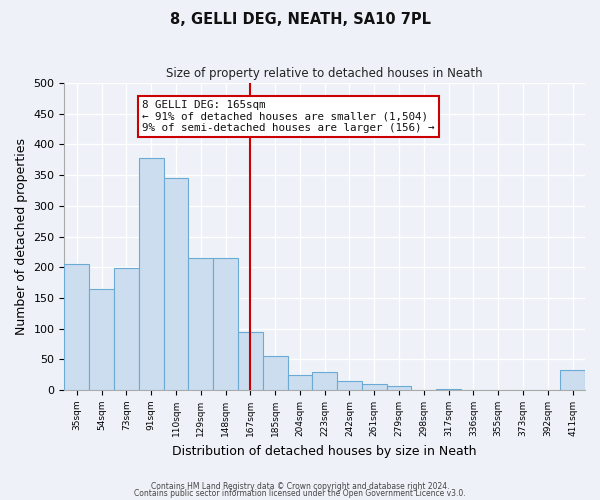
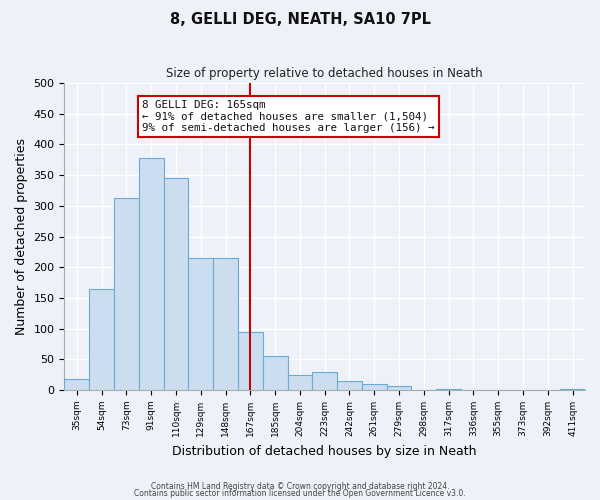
35sqm: 206 -> 18
73sqm: 198 -> 313
411sqm: 32 -> 1
